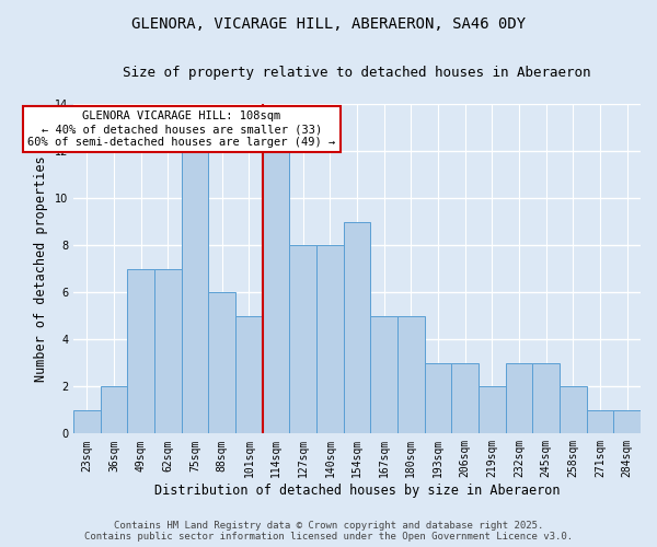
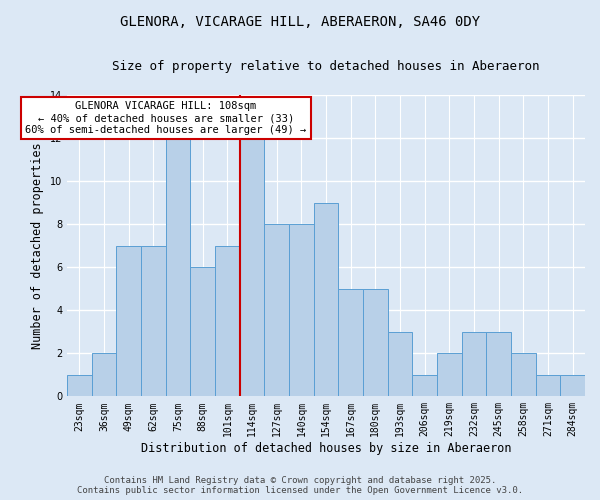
101sqm: 5 -> 7
206sqm: 3 -> 1
